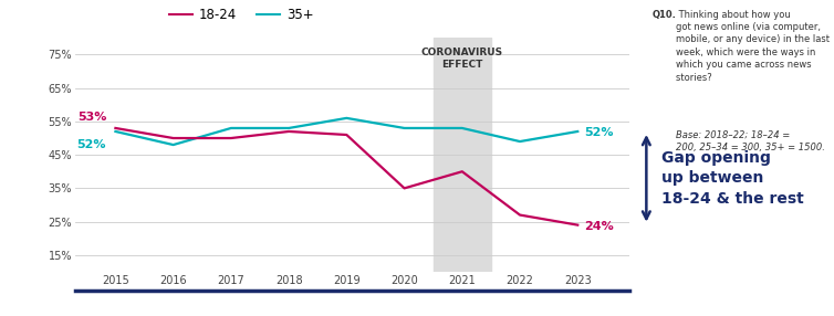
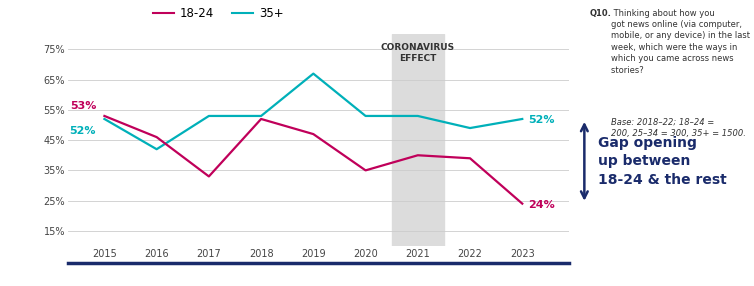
18-24/2016: 50% -> 46%
35+/2016: 48% -> 42%
18-24/2017: 50% -> 33%
18-24/2019: 51% -> 47%
35+/2019: 56% -> 67%
18-24/2022: 27% -> 39%
